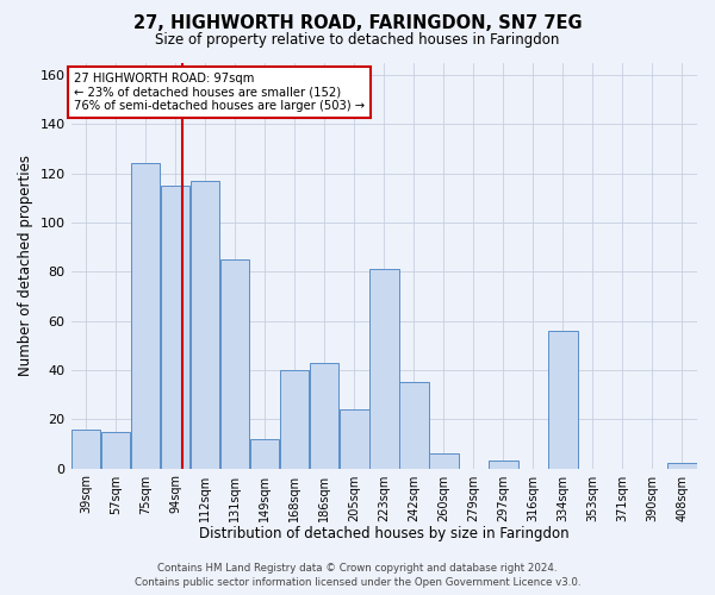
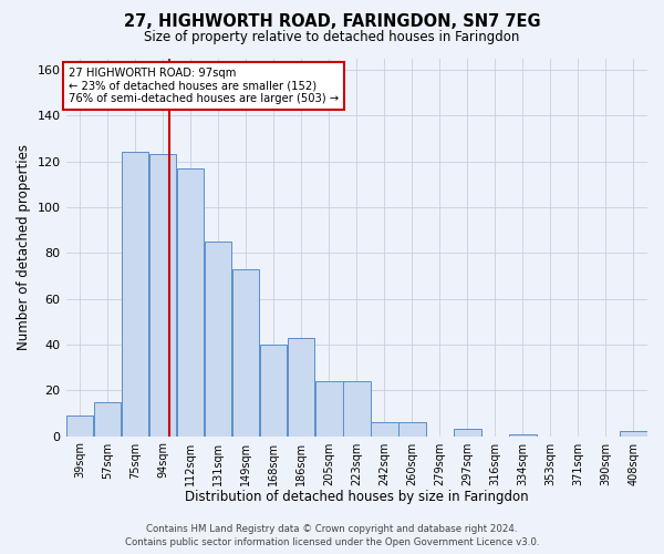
39sqm: 16 -> 9
94sqm: 115 -> 123
149sqm: 12 -> 73
223sqm: 81 -> 24
242sqm: 35 -> 6
334sqm: 56 -> 1
